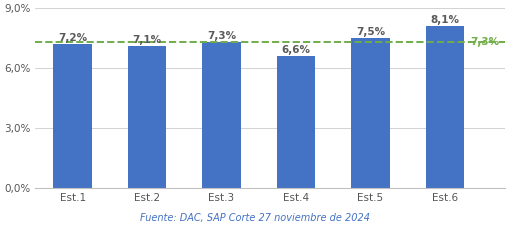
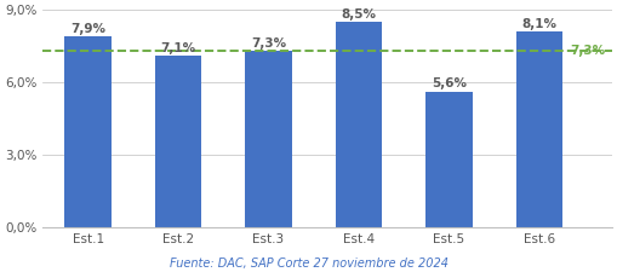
Est.1: 7,2% -> 7,9%
Est.4: 6,6% -> 8,5%
Est.5: 7,5% -> 5,6%
